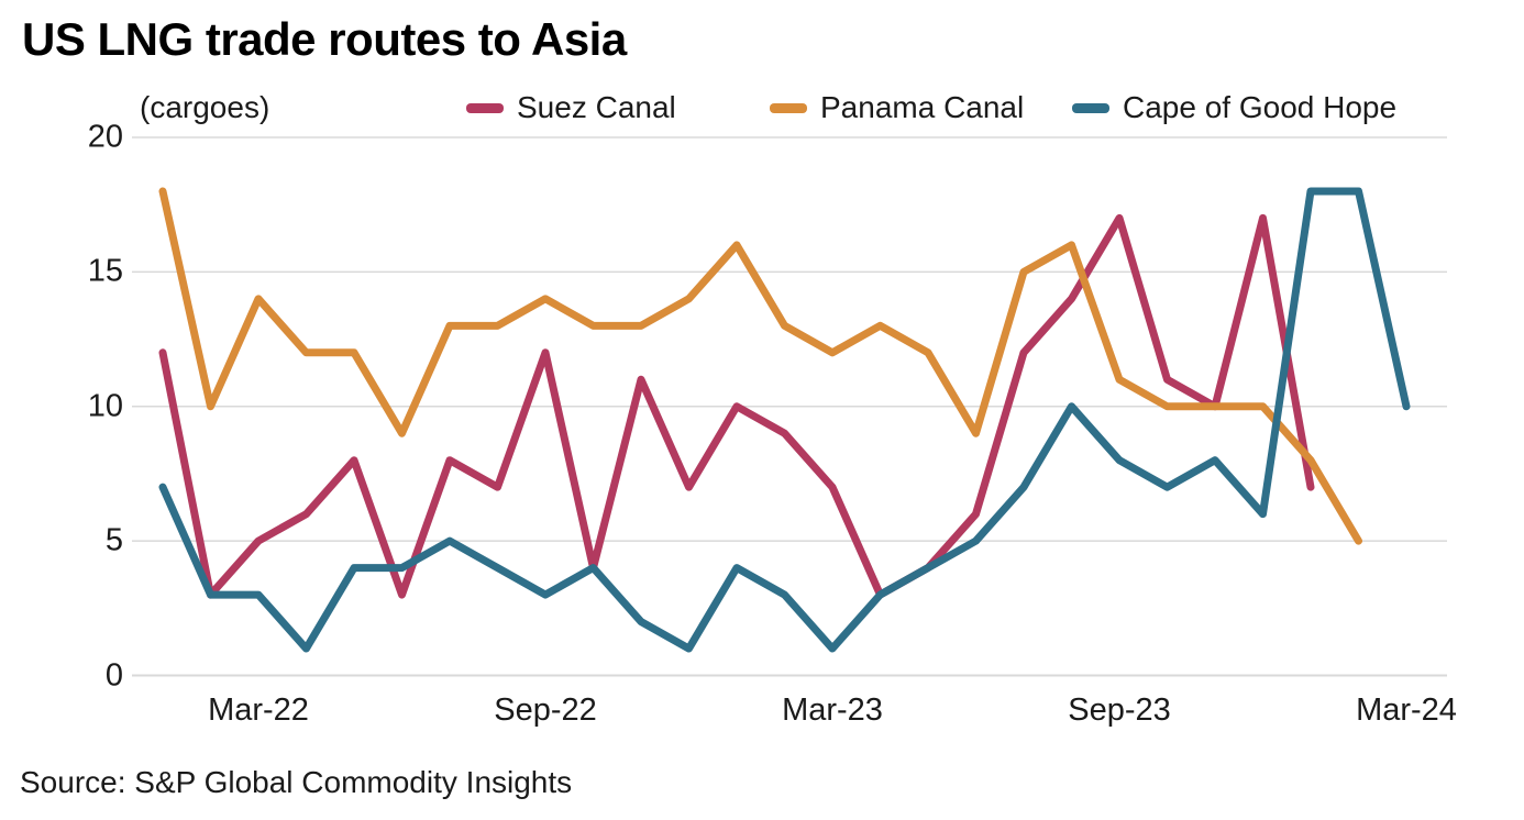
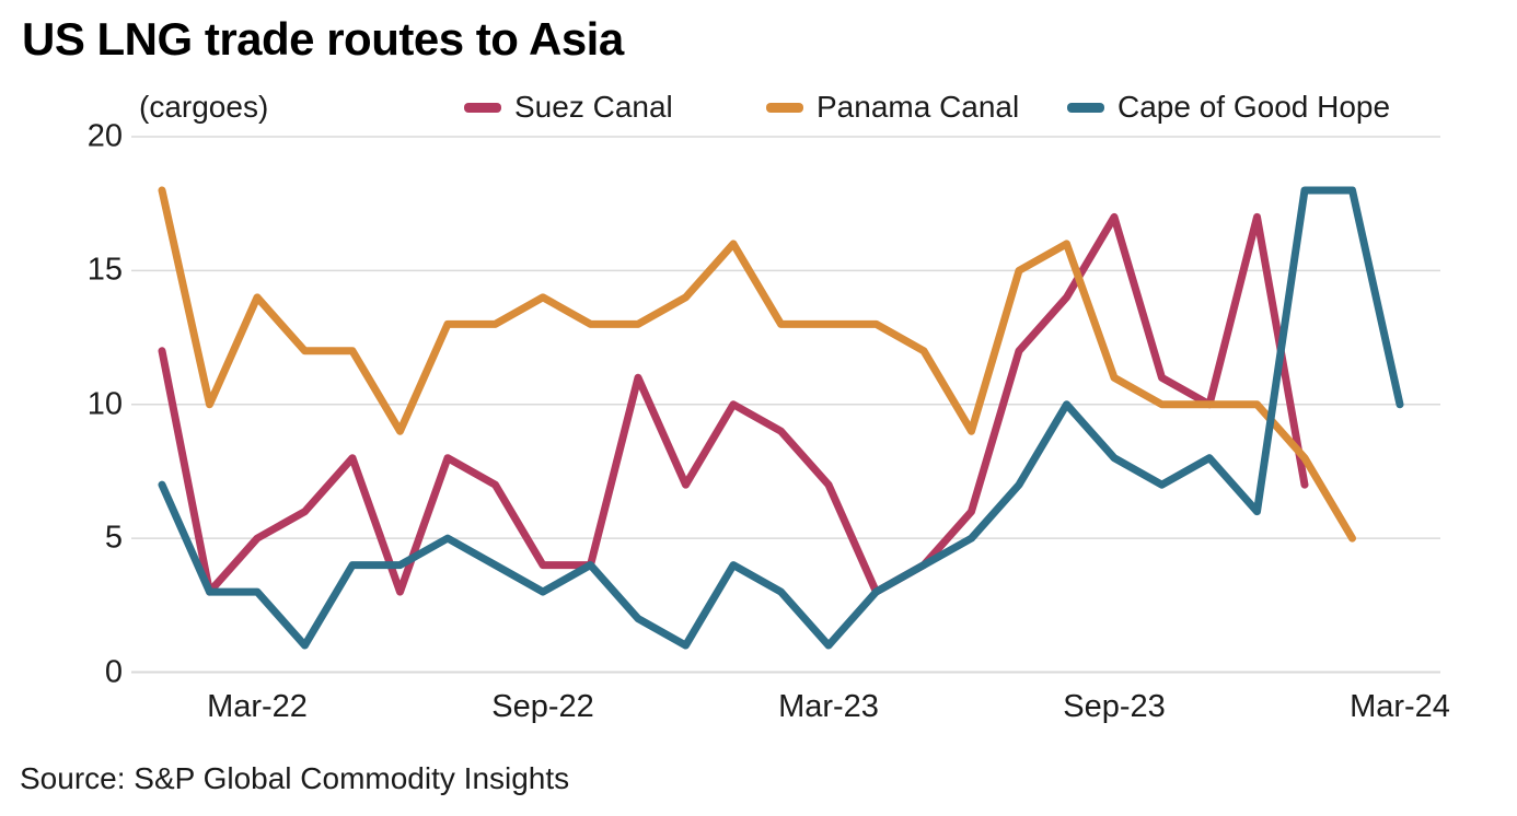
Suez Canal/Sep-22: 12 -> 4
Panama Canal/Mar-23: 12 -> 13
